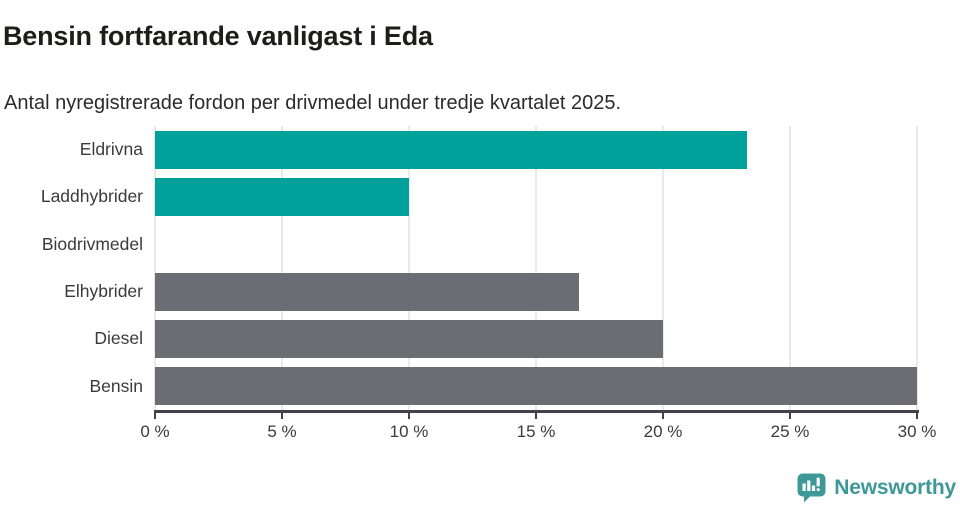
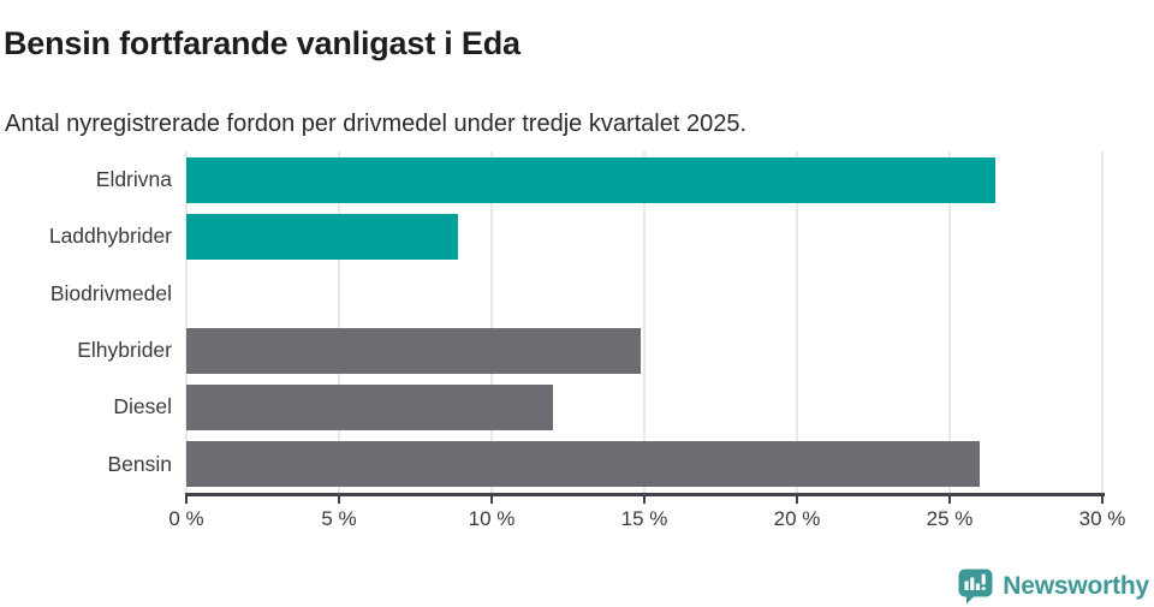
Eldrivna: 23.3% -> 26.5%
Laddhybrider: 10.0% -> 8.9%
Elhybrider: 16.7% -> 14.9%
Diesel: 20.0% -> 12.0%
Bensin: 30.0% -> 26.0%
